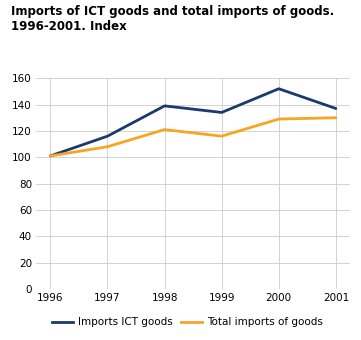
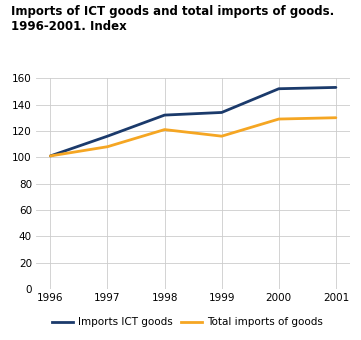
Imports ICT goods/1998: 139 -> 132
Imports ICT goods/2001: 137 -> 153
